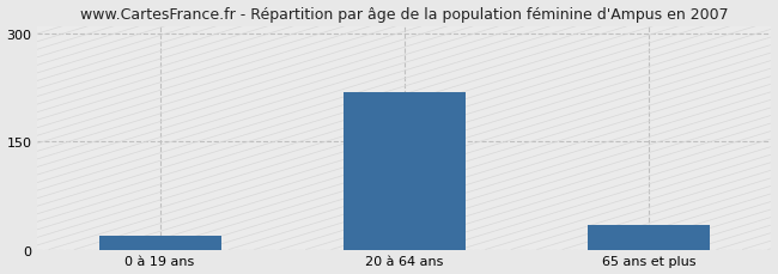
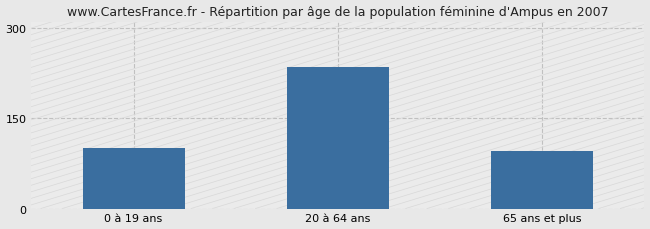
0 à 19 ans: 20 -> 100
20 à 64 ans: 218 -> 235
65 ans et plus: 34 -> 95
